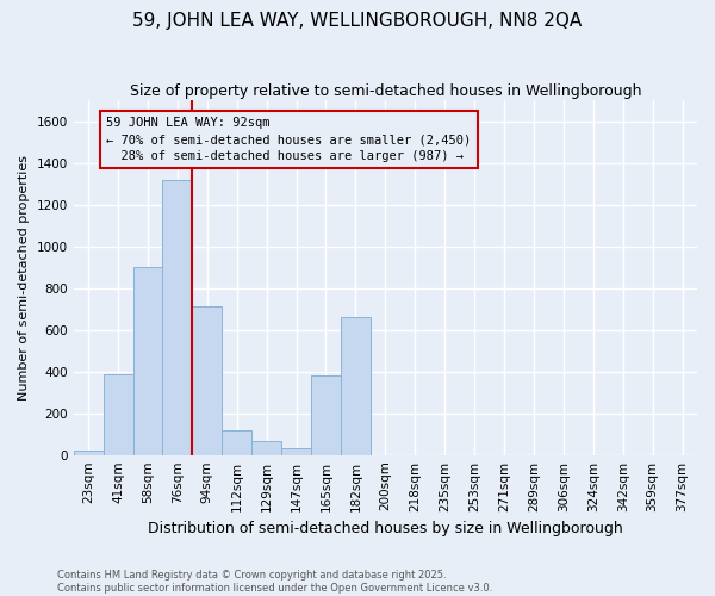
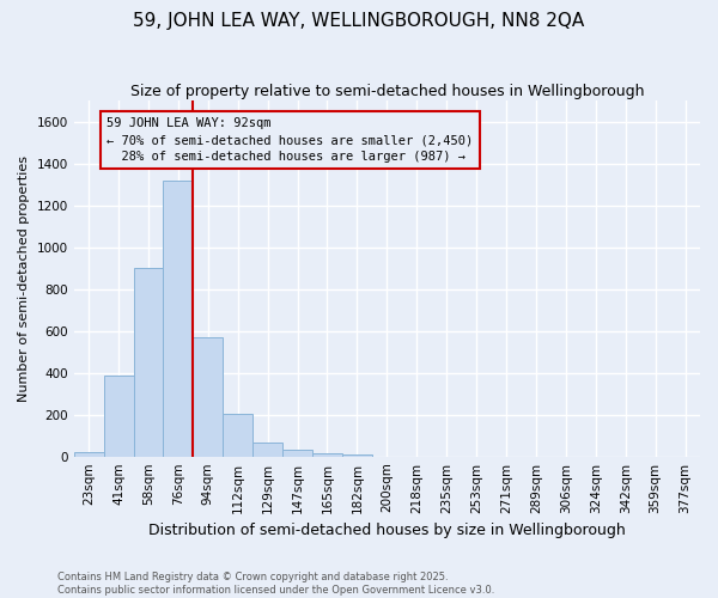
94sqm: 710 -> 570
112sqm: 120 -> 200
165sqm: 380 -> 20
182sqm: 660 -> 10
